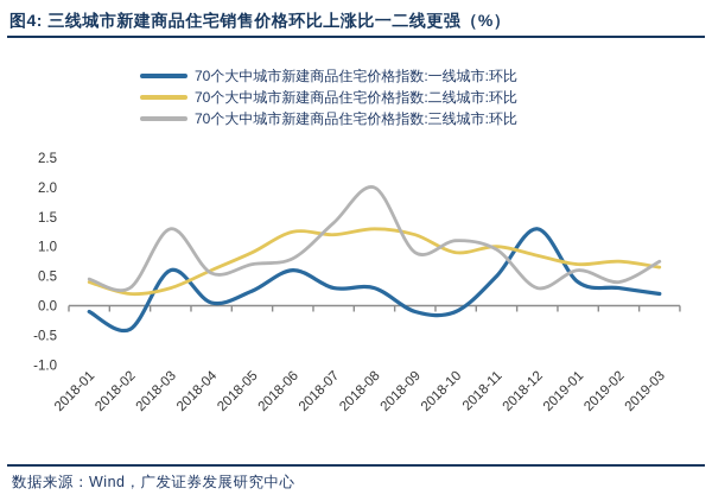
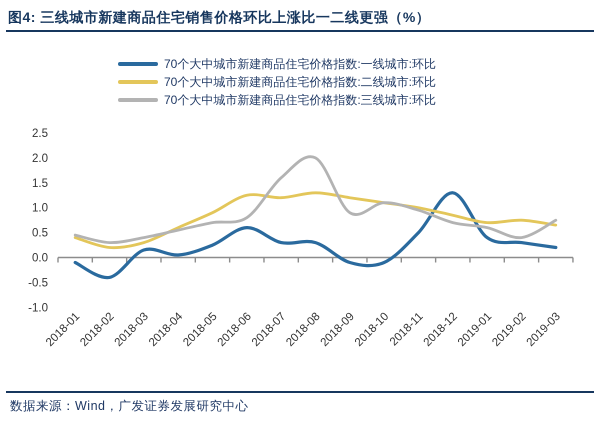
70个大中城市新建商品住宅价格指数:一线城市:环比/2018-03: 0.6 -> 0.1
70个大中城市新建商品住宅价格指数:三线城市:环比/2018-03: 1.3 -> 0.4
70个大中城市新建商品住宅价格指数:三线城市:环比/2018-07: 1.4 -> 1.6
70个大中城市新建商品住宅价格指数:二线城市:环比/2018-10: 0.9 -> 1.1
70个大中城市新建商品住宅价格指数:三线城市:环比/2018-12: 0.3 -> 0.7
